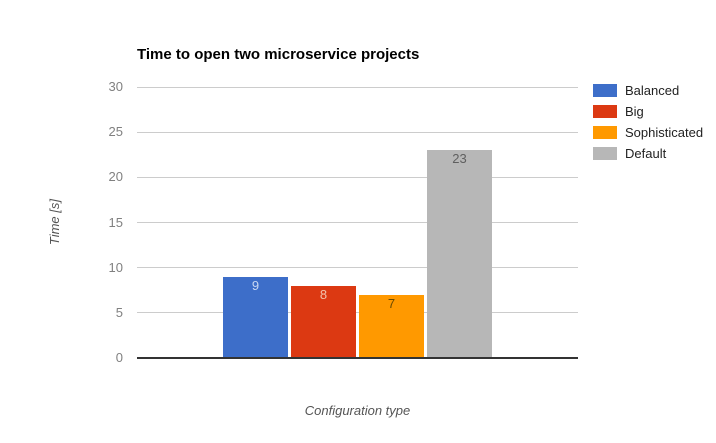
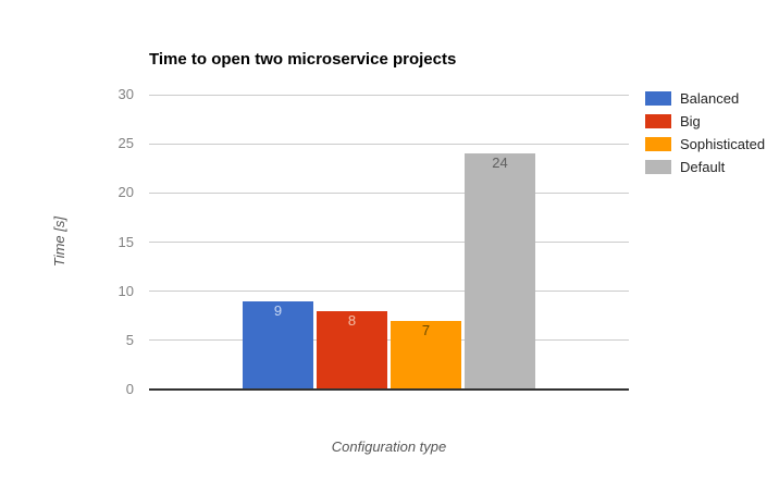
Default: 23 -> 24
